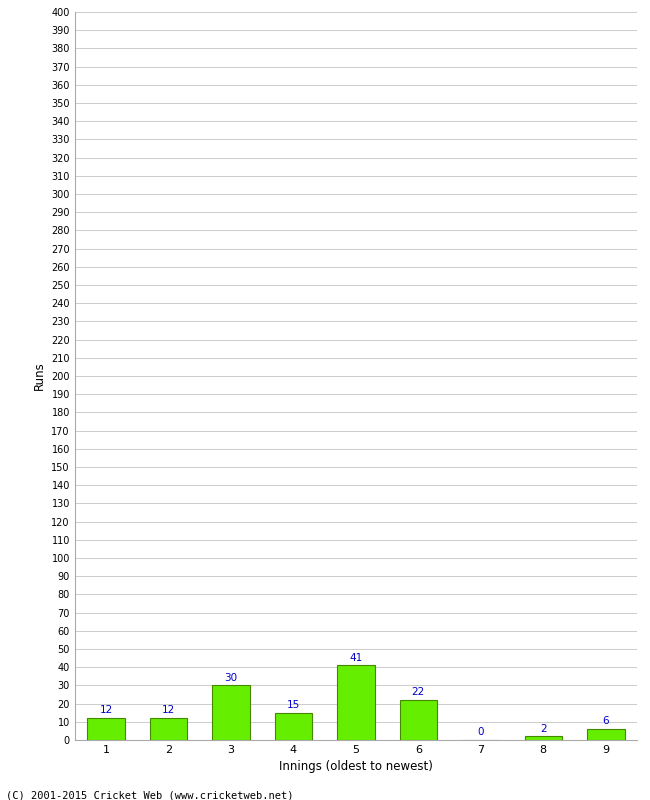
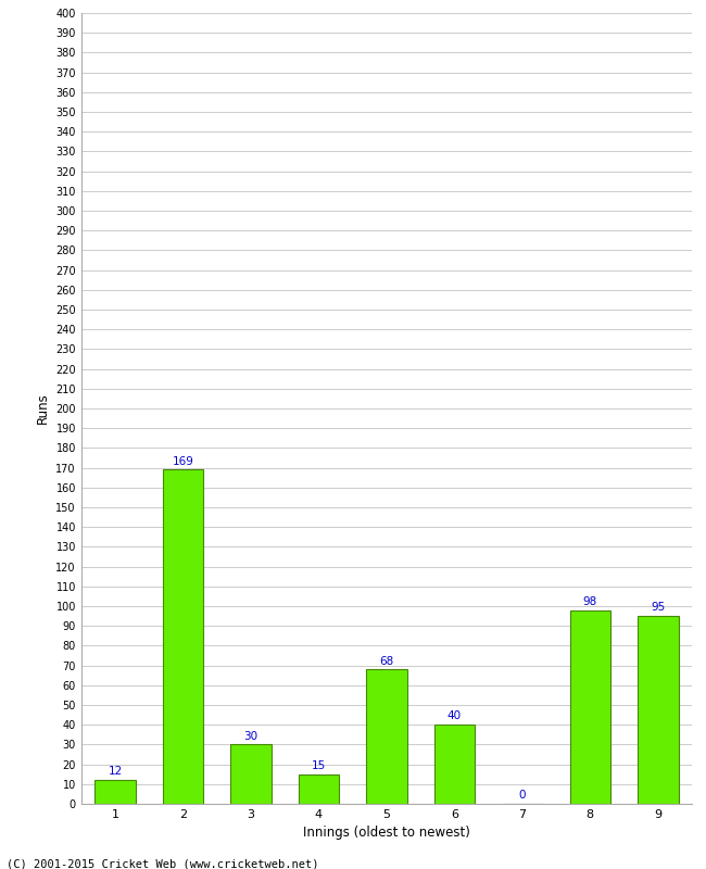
2: 12 -> 169
5: 41 -> 68
6: 22 -> 40
8: 2 -> 98
9: 6 -> 95
